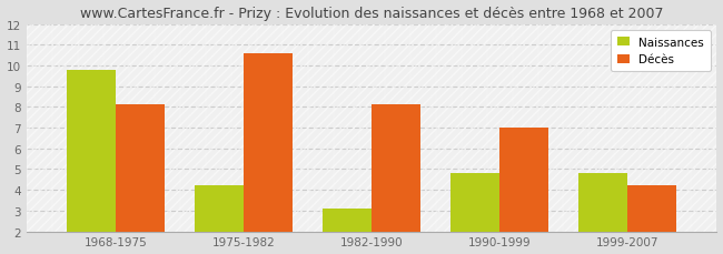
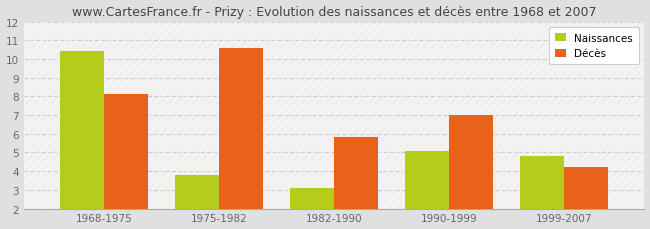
Naissances/1968-1975: 9.8 -> 10.4
Naissances/1975-1982: 4.2 -> 3.8
Décès/1982-1990: 8.1 -> 5.8
Naissances/1990-1999: 4.8 -> 5.1
